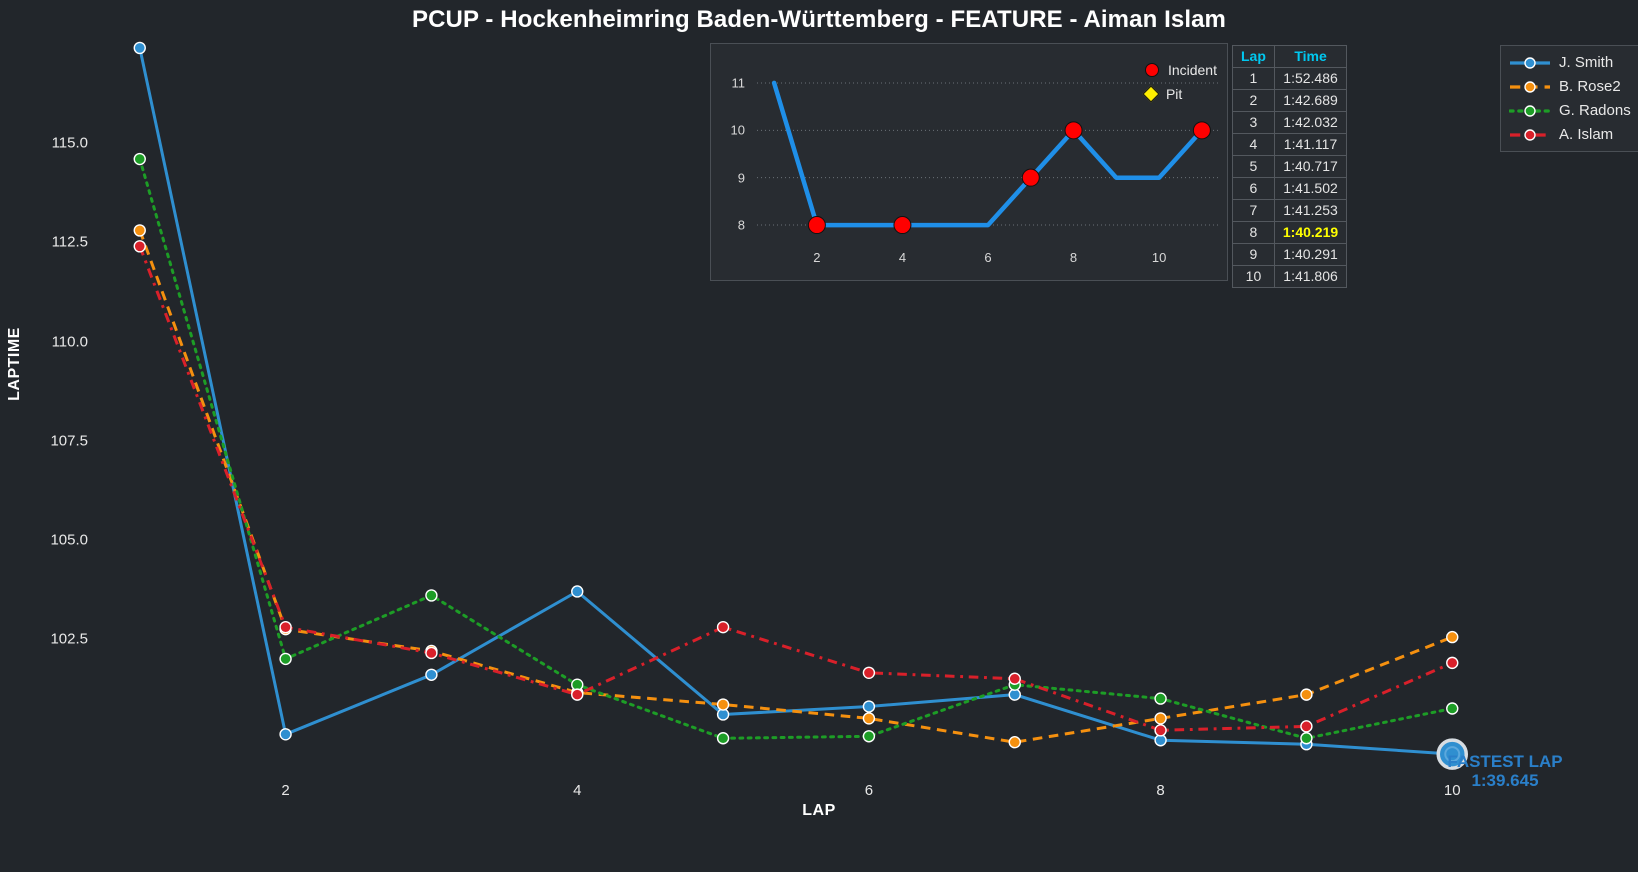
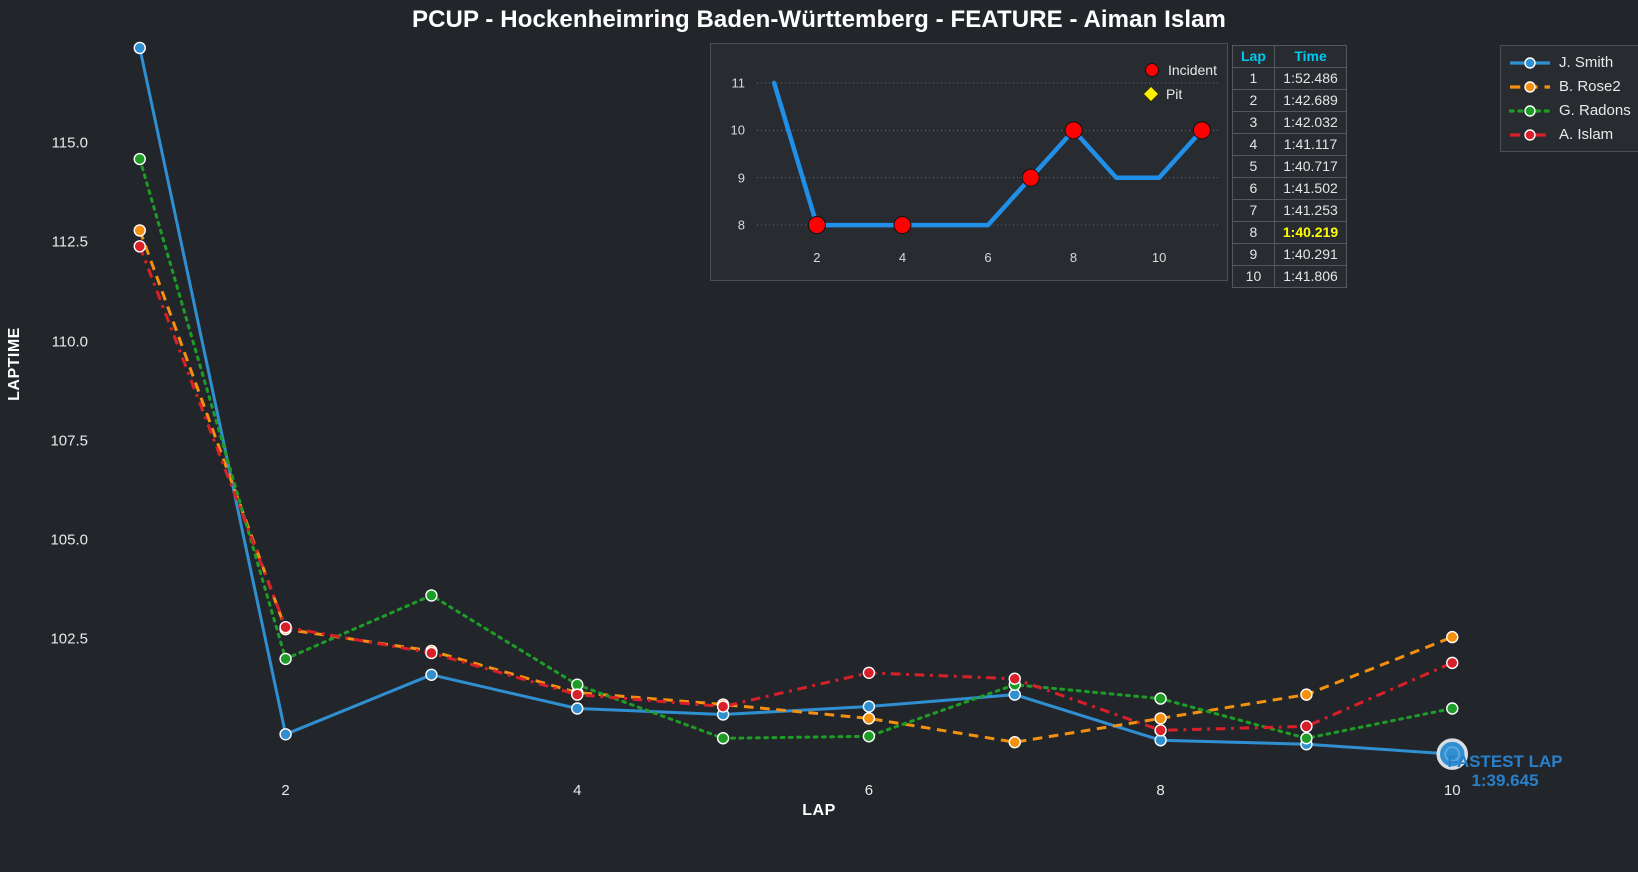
J. Smith/4: 103.7 -> 100.8
A. Islam/5: 102.8 -> 100.8
